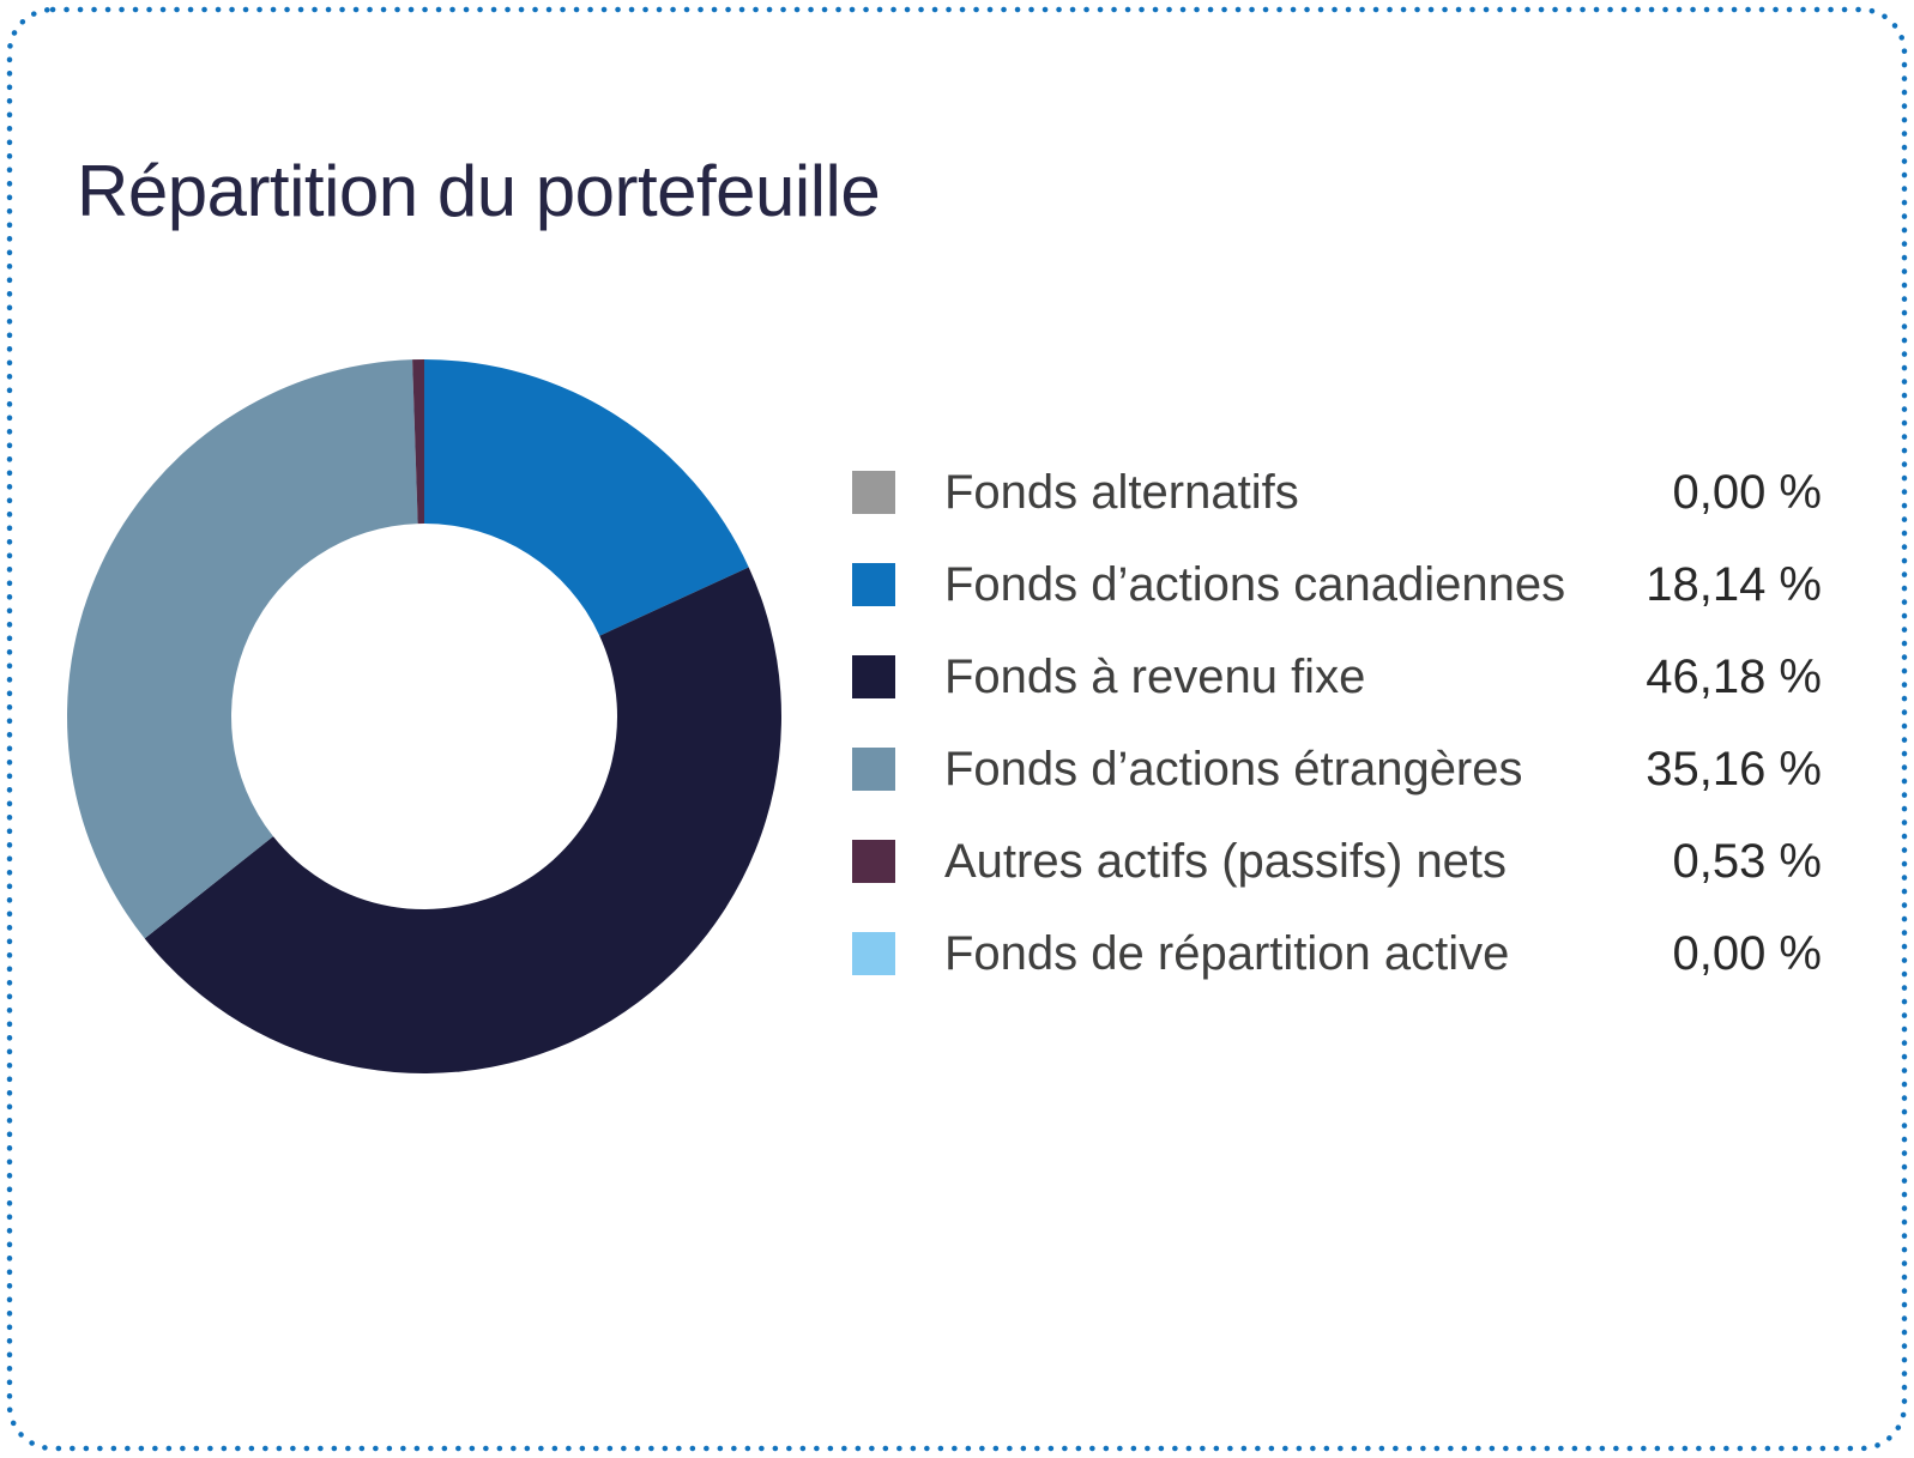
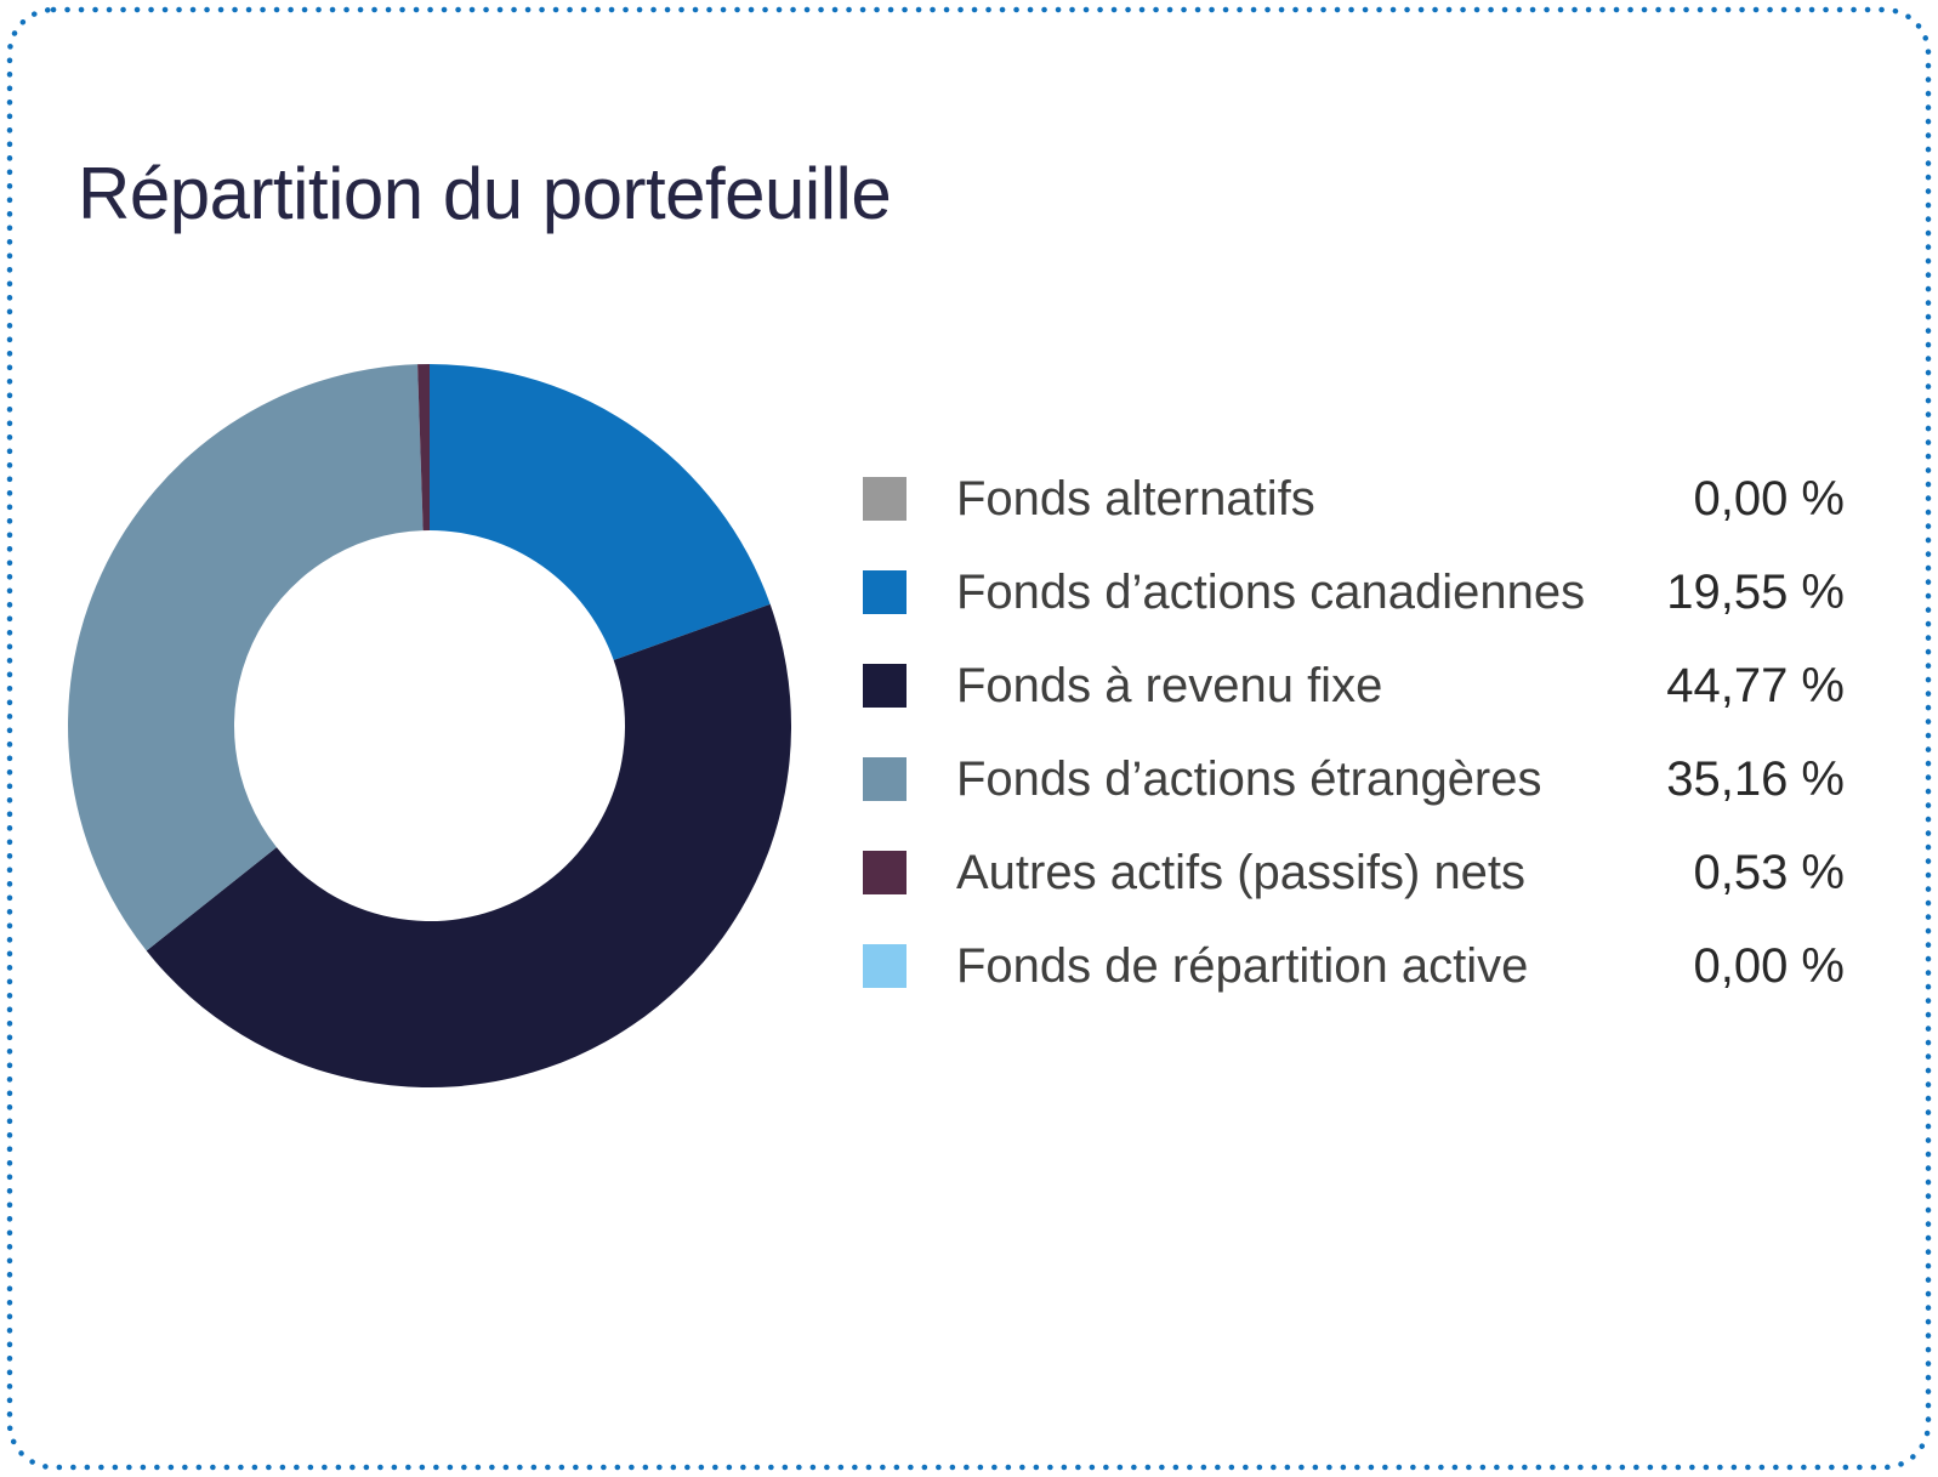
Fonds d’actions canadiennes: 18,14 -> 19,55
Fonds à revenu fixe: 46,18 -> 44,77
